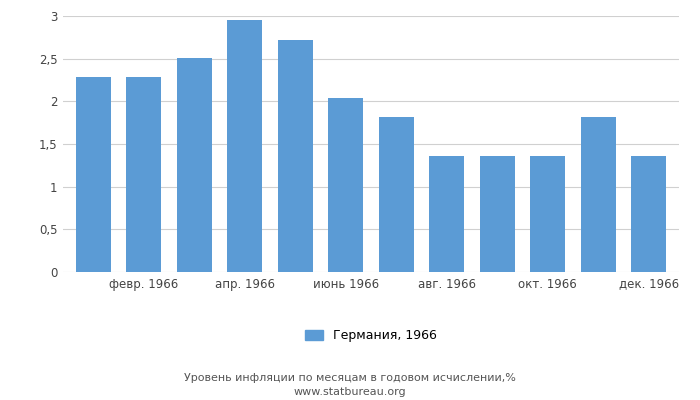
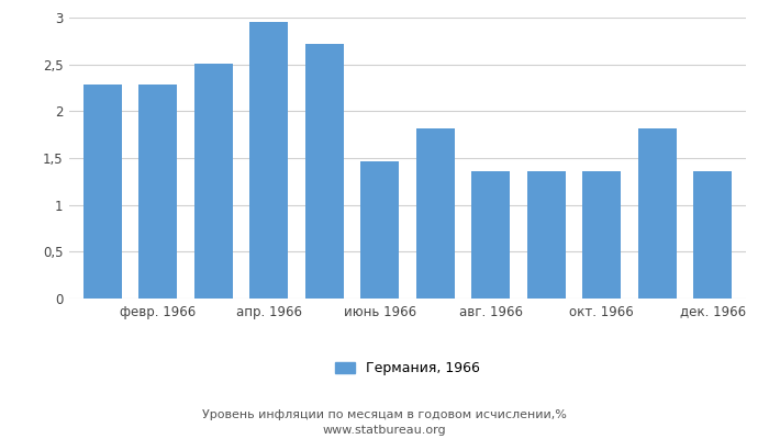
июнь 1966: 2,04 -> 1,46
